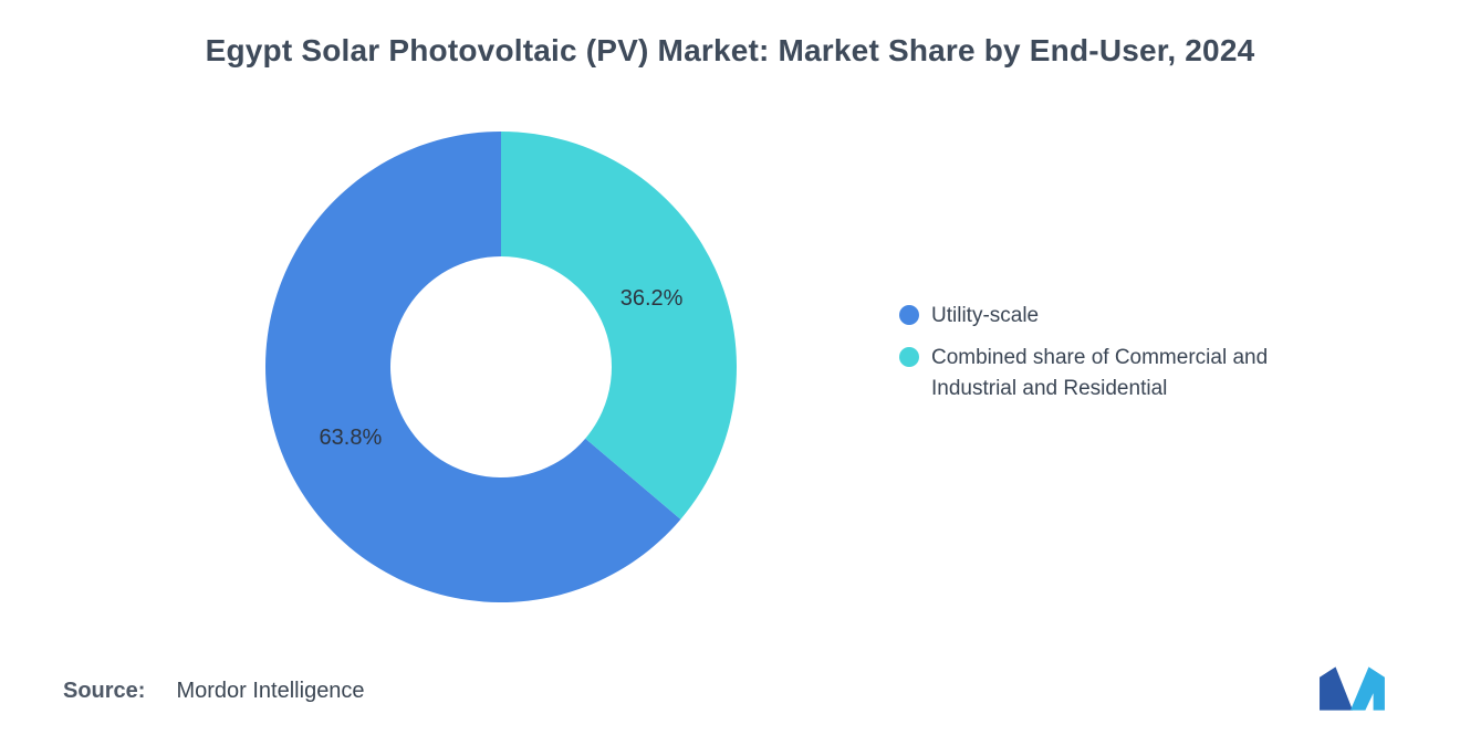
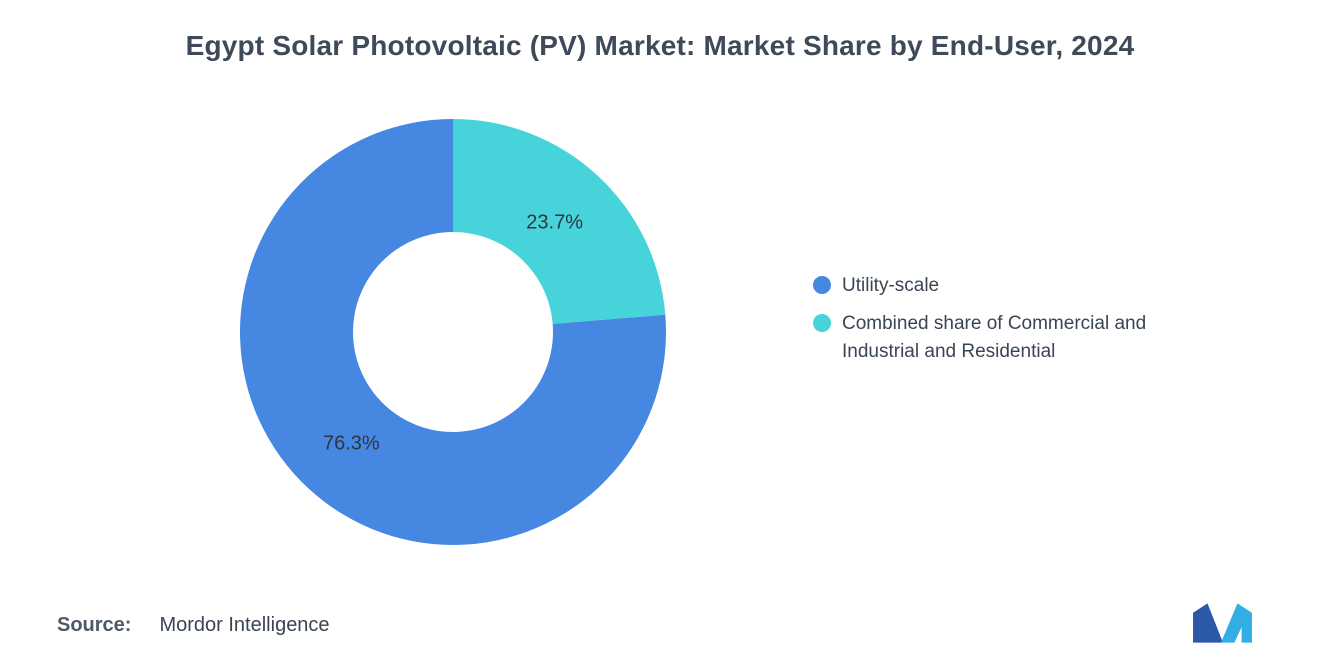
Utility-scale: 63.8% -> 76.3%
Combined share of Commercial and Industrial and Residential: 36.2% -> 23.7%
